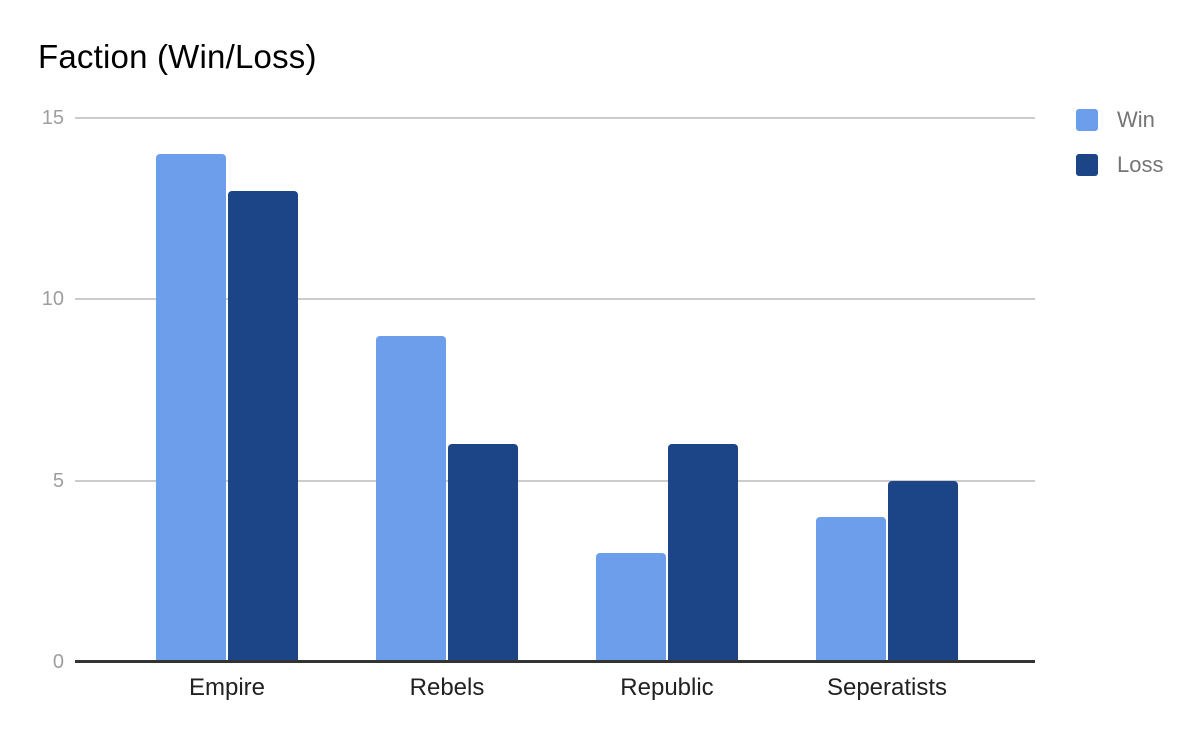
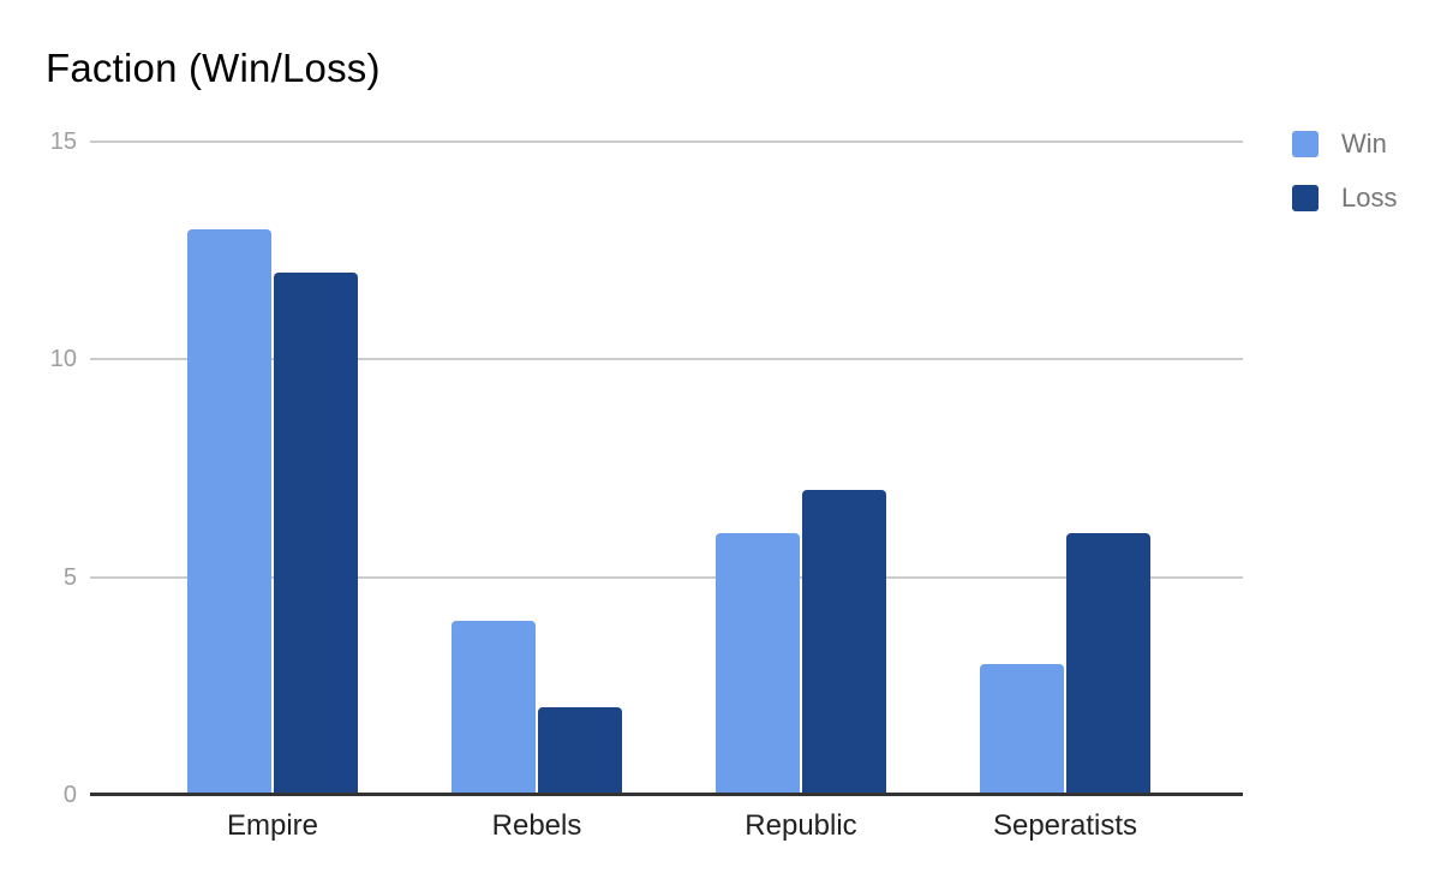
Win/Empire: 14 -> 13
Loss/Empire: 13 -> 12
Win/Rebels: 9 -> 4
Loss/Rebels: 6 -> 2
Win/Republic: 3 -> 6
Loss/Republic: 6 -> 7
Win/Seperatists: 4 -> 3
Loss/Seperatists: 5 -> 6
